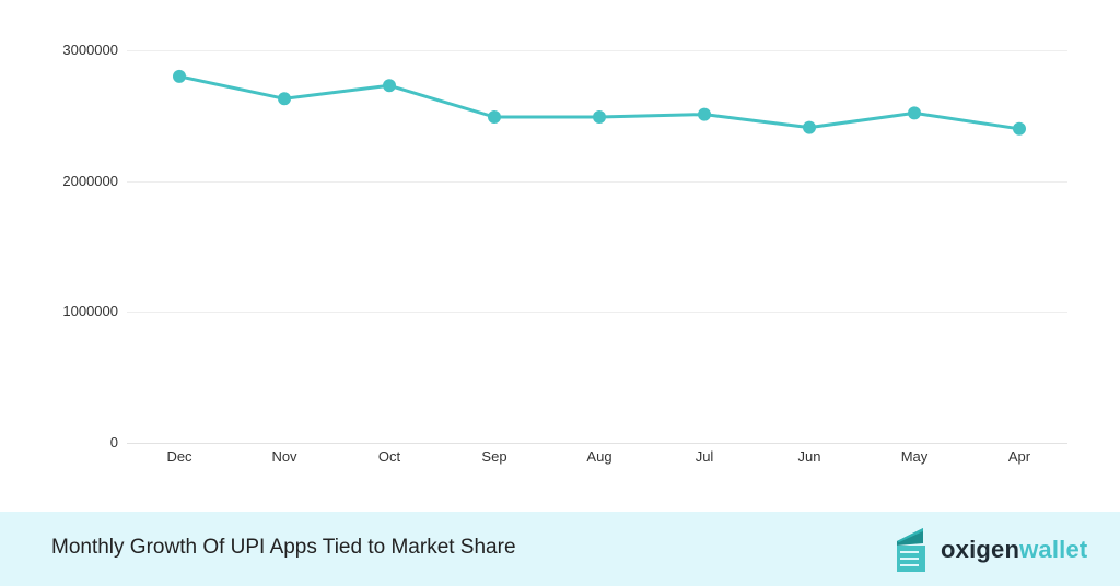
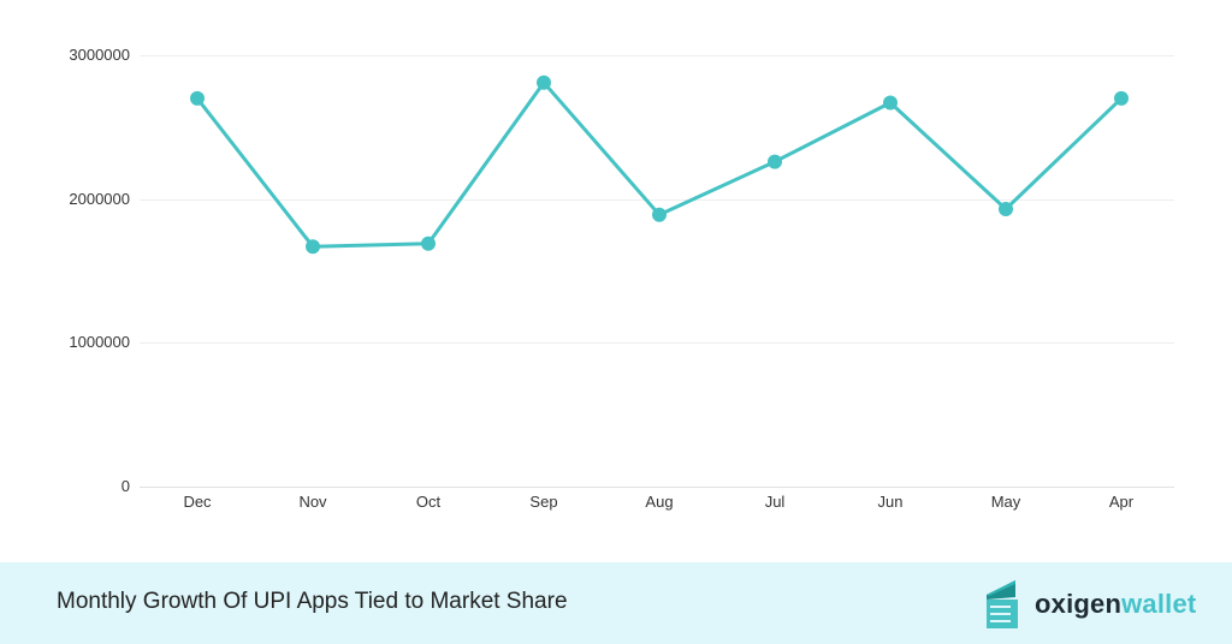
Dec: 2800000 -> 2700000
Nov: 2630000 -> 1670000
Oct: 2730000 -> 1690000
Sep: 2490000 -> 2810000
Aug: 2490000 -> 1890000
Jul: 2510000 -> 2260000
Jun: 2410000 -> 2670000
May: 2520000 -> 1930000
Apr: 2400000 -> 2700000
